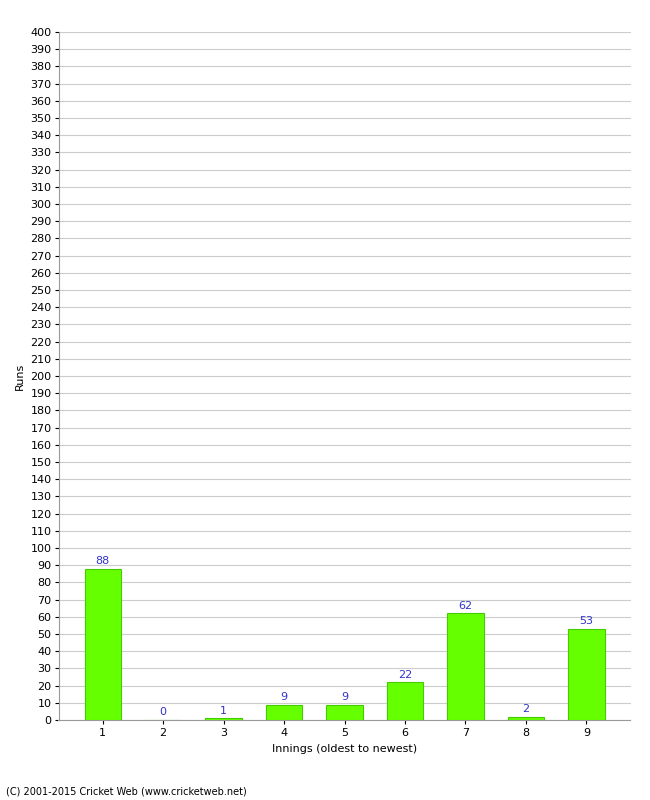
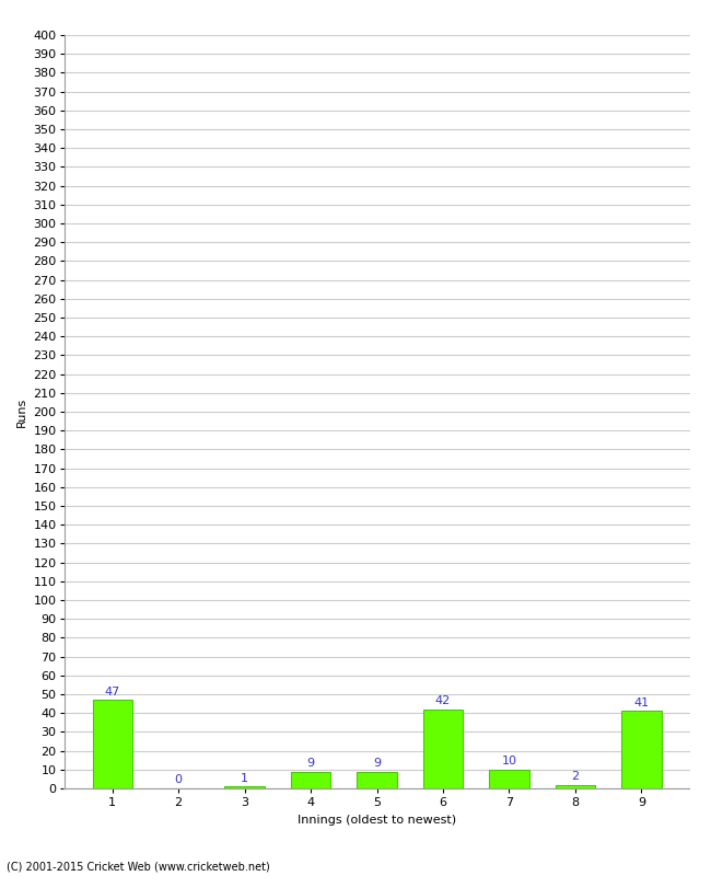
1: 88 -> 47
6: 22 -> 42
7: 62 -> 10
9: 53 -> 41
